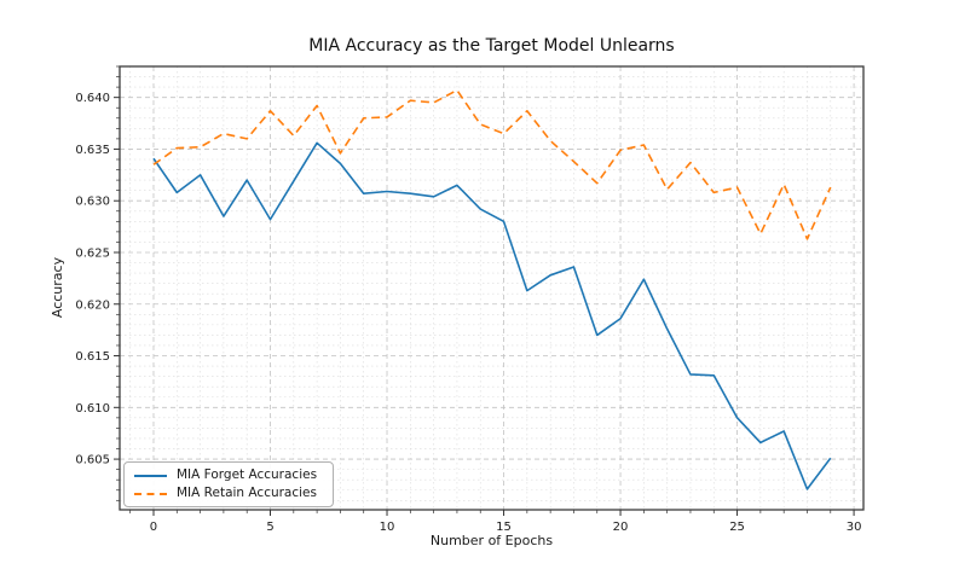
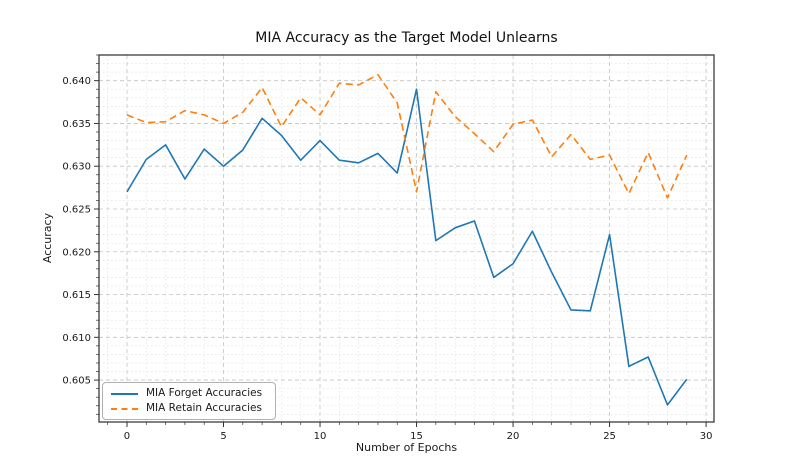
MIA Forget Accuracies/0: 0.634 -> 0.627
MIA Retain Accuracies/0: 0.633 -> 0.636
MIA Forget Accuracies/5: 0.628 -> 0.630
MIA Retain Accuracies/5: 0.639 -> 0.635
MIA Forget Accuracies/10: 0.631 -> 0.633
MIA Retain Accuracies/10: 0.638 -> 0.636
MIA Forget Accuracies/15: 0.628 -> 0.639
MIA Retain Accuracies/15: 0.636 -> 0.627
MIA Forget Accuracies/25: 0.609 -> 0.622
